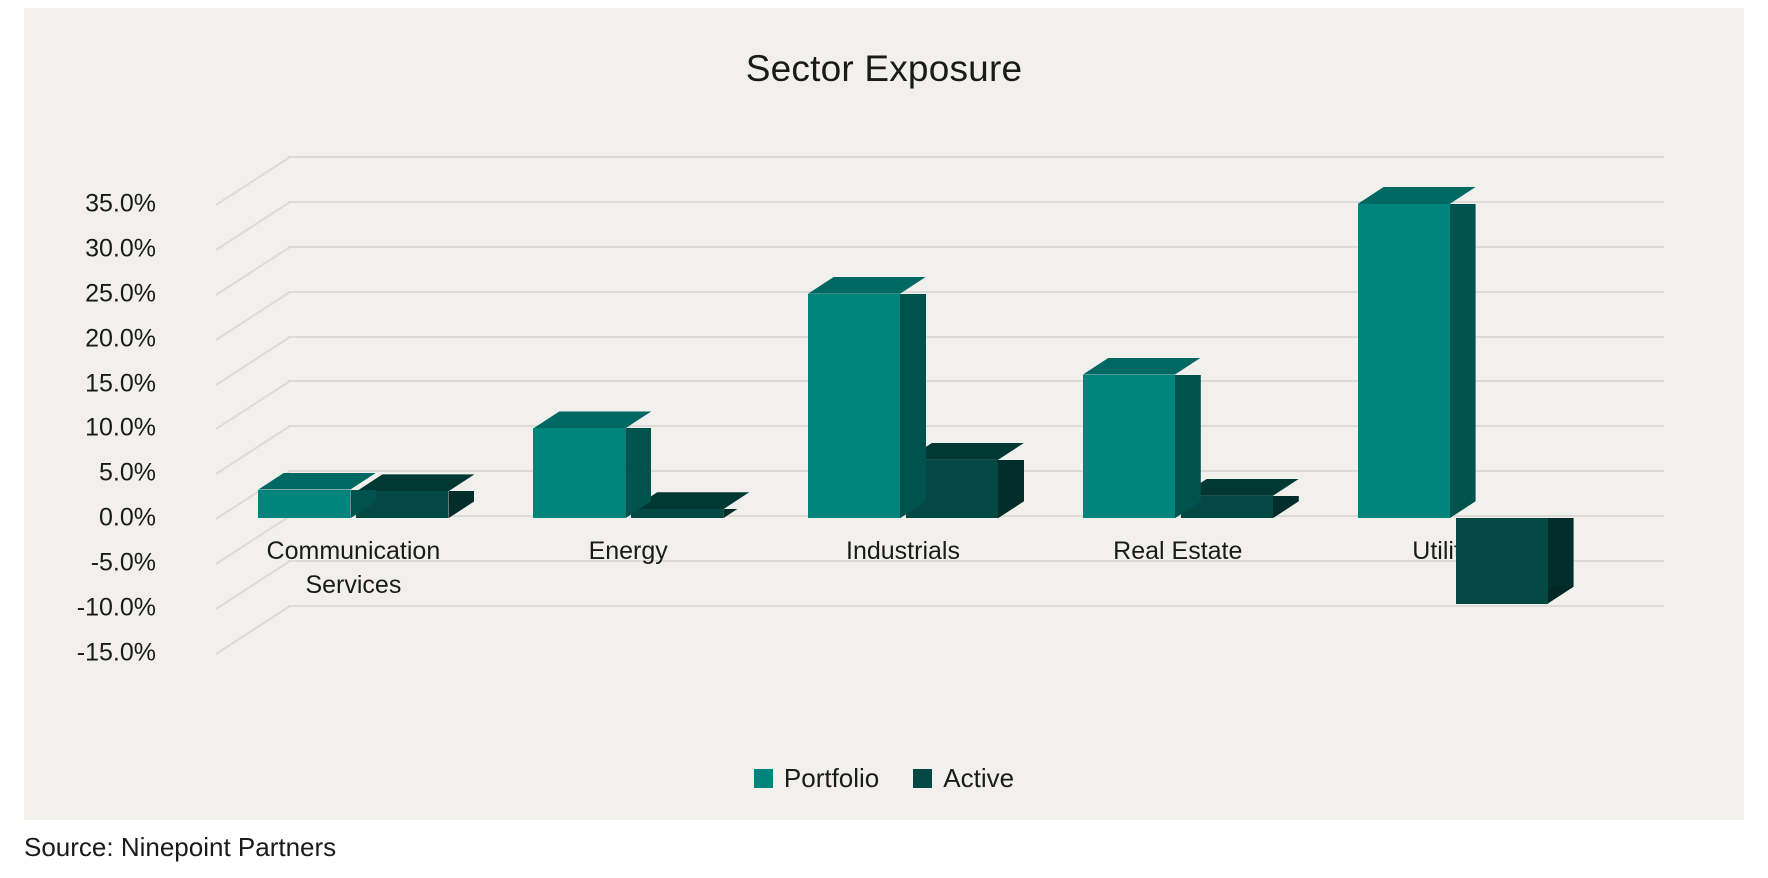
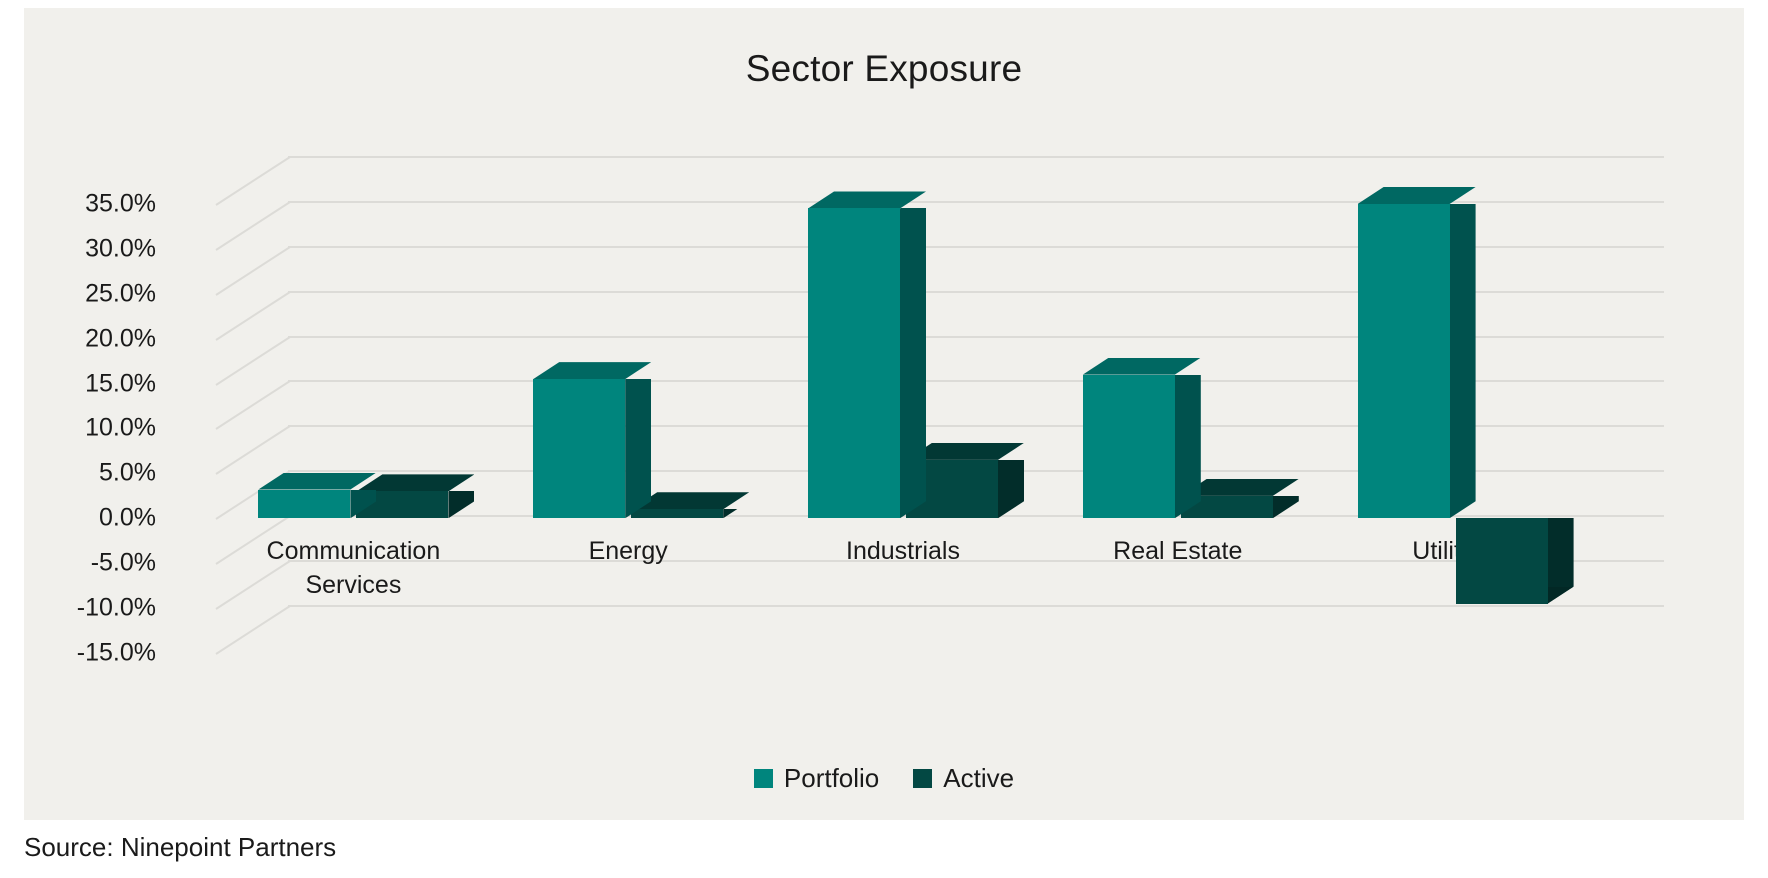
Portfolio/Energy: 10% -> 16%
Portfolio/Industrials: 25% -> 34%
